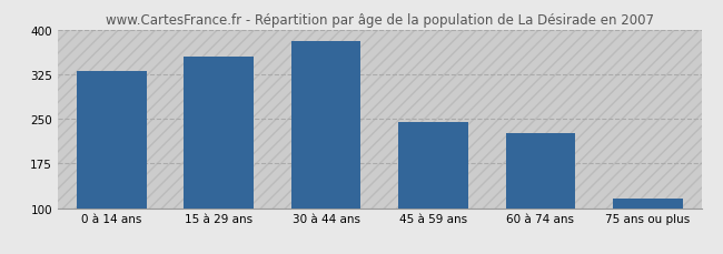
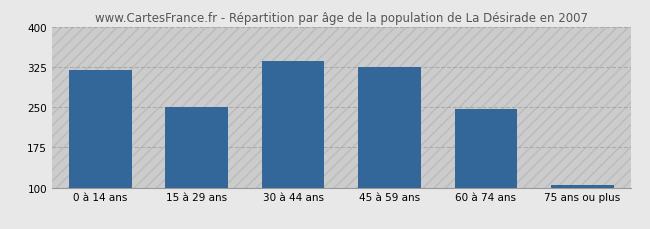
0 à 14 ans: 330 -> 320
15 à 29 ans: 354 -> 251
30 à 44 ans: 380 -> 336
45 à 59 ans: 244 -> 325
60 à 74 ans: 226 -> 247
75 ans ou plus: 116 -> 105
